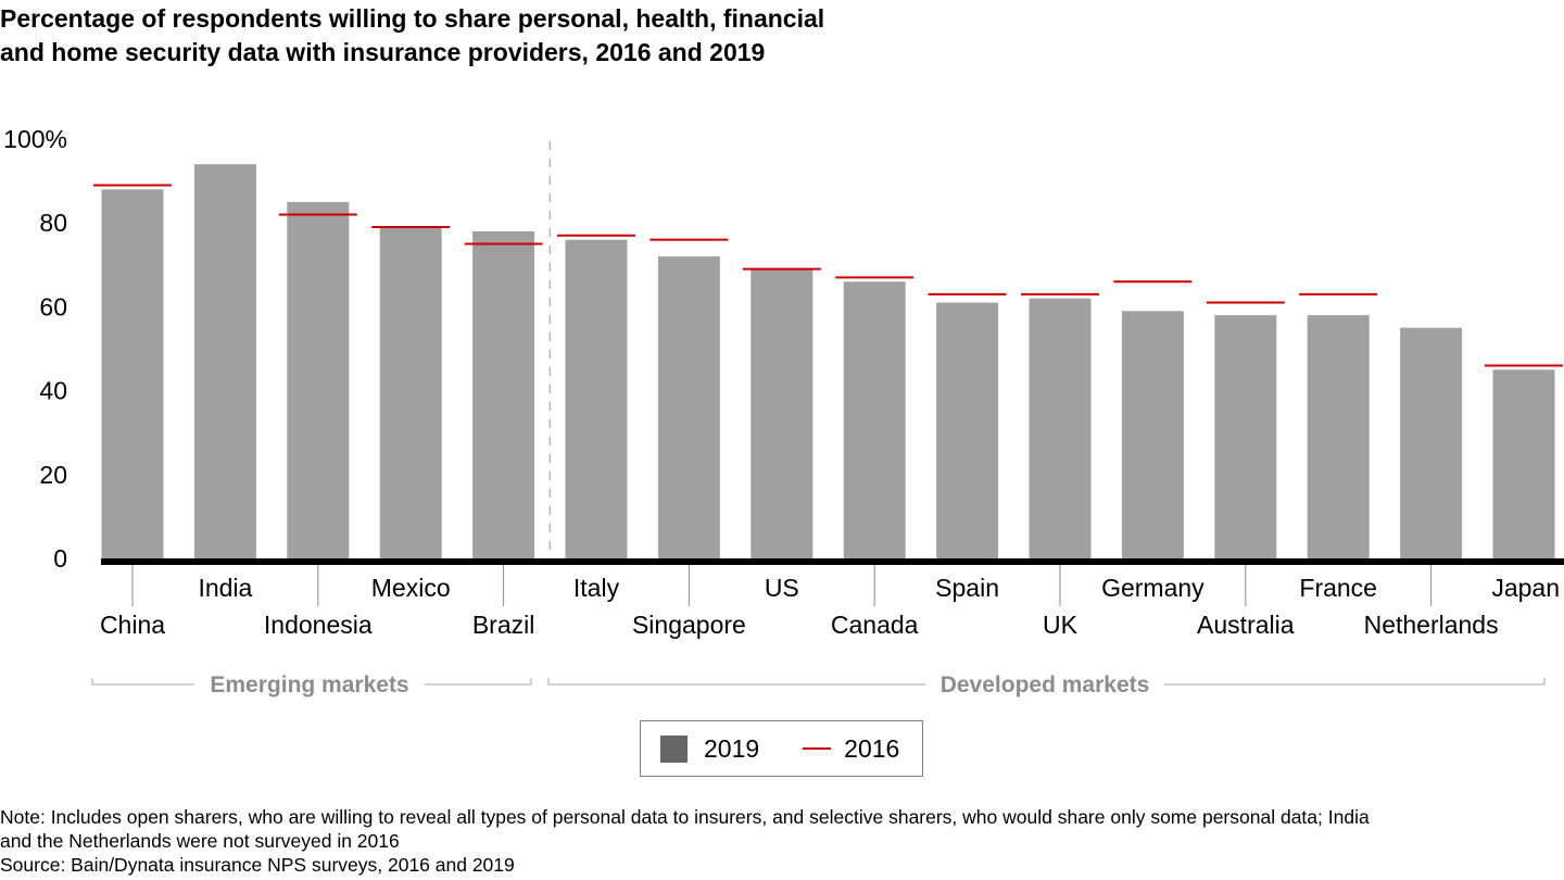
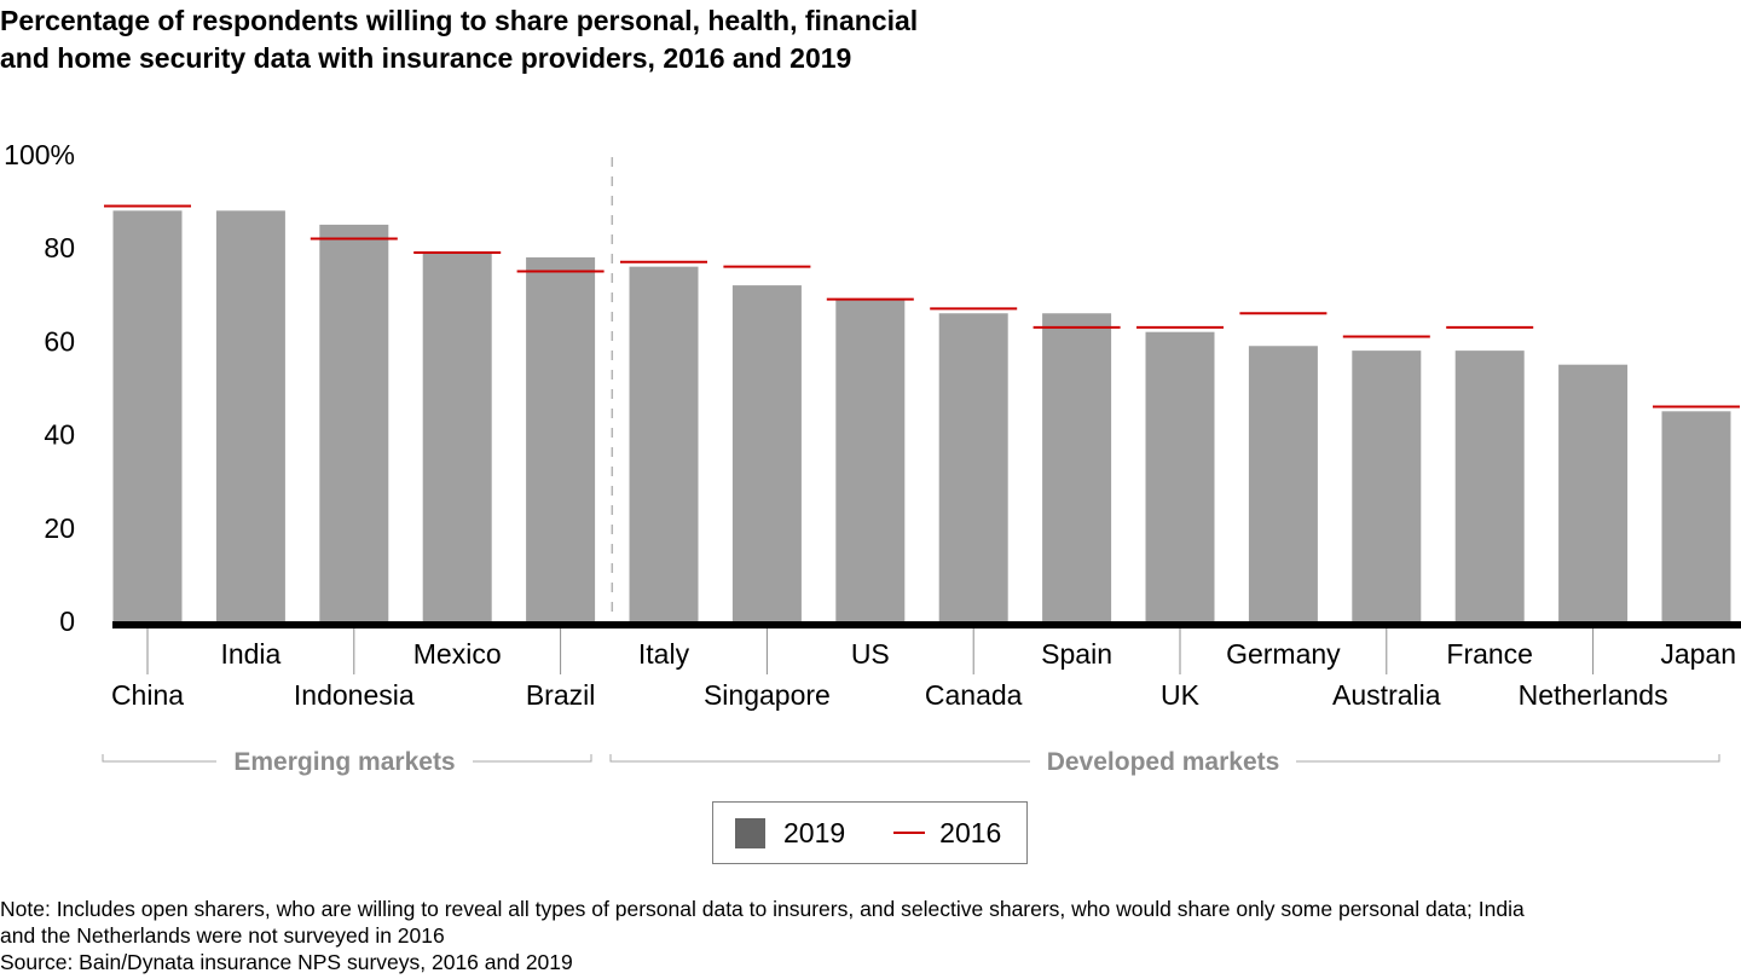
2019/India: 94% -> 88%
2019/Spain: 61% -> 66%
